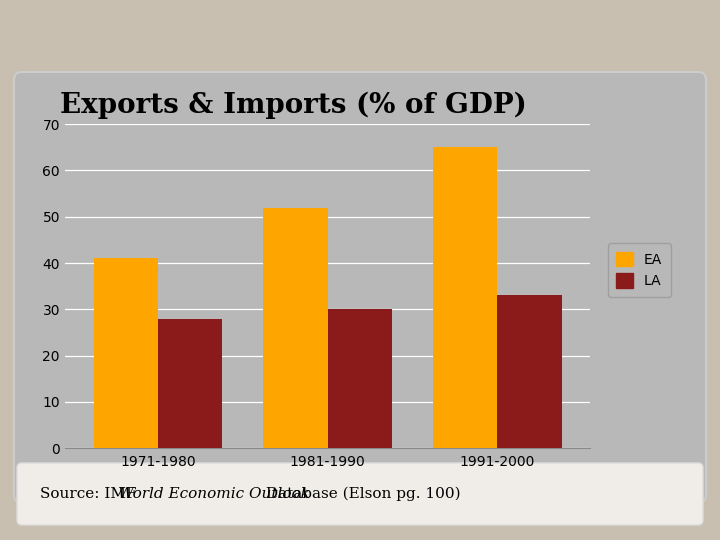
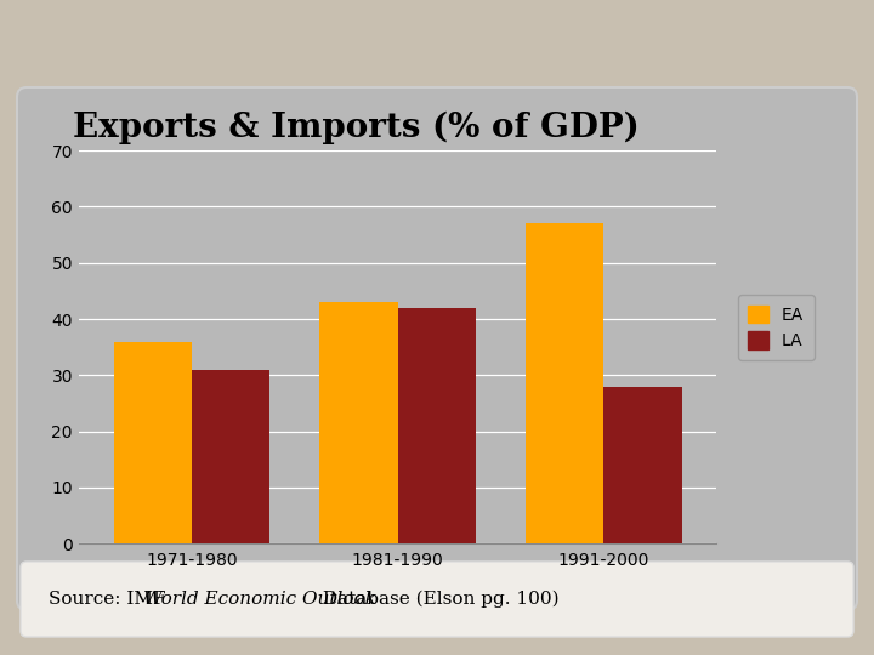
EA/1971-1980: 41 -> 36
LA/1971-1980: 28 -> 31
EA/1981-1990: 52 -> 43
LA/1981-1990: 30 -> 42
EA/1991-2000: 65 -> 57
LA/1991-2000: 33 -> 28
